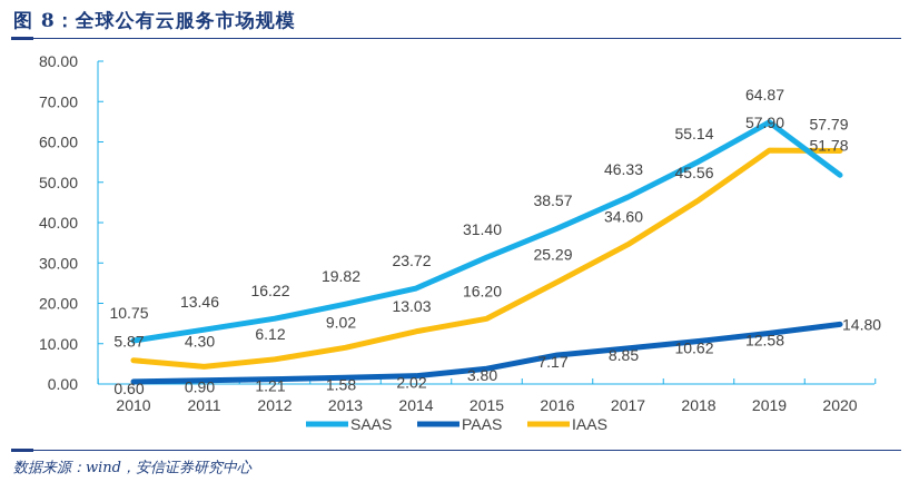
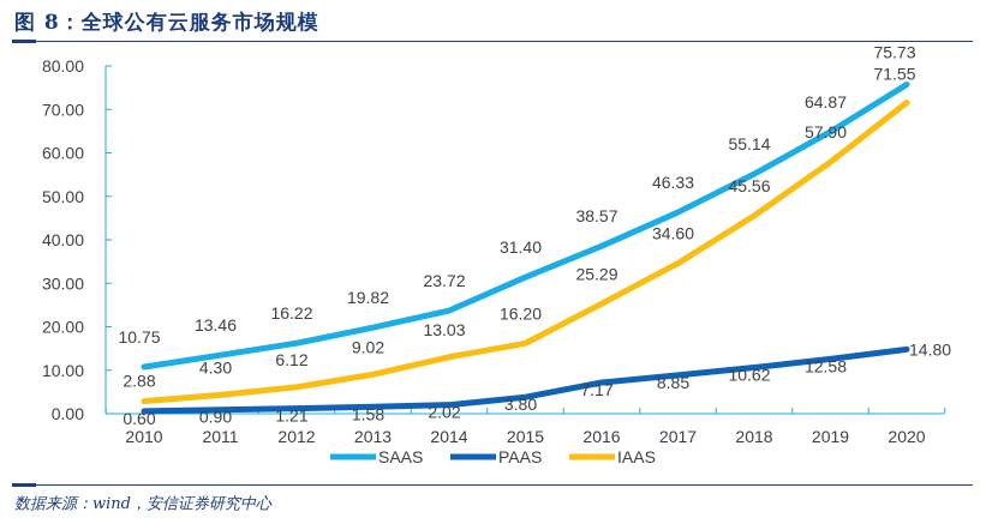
IAAS/2010: 5.87 -> 2.88
SAAS/2020: 51.78 -> 75.73
IAAS/2020: 57.79 -> 71.55
